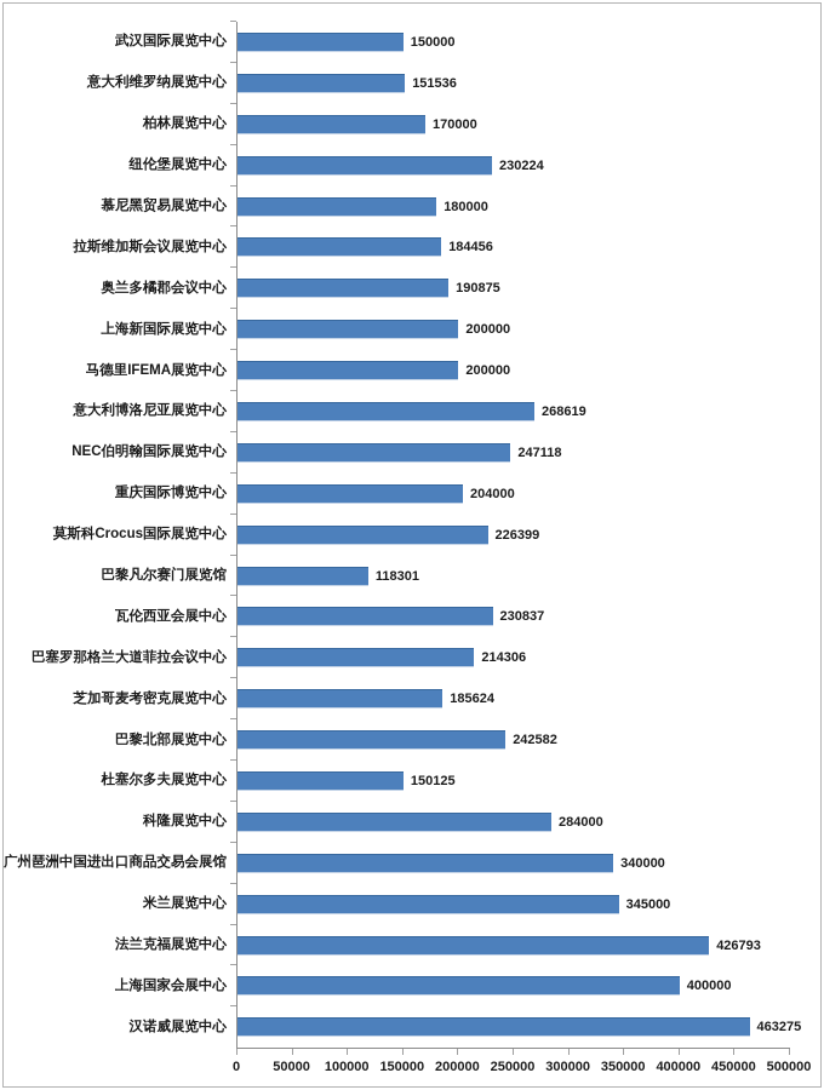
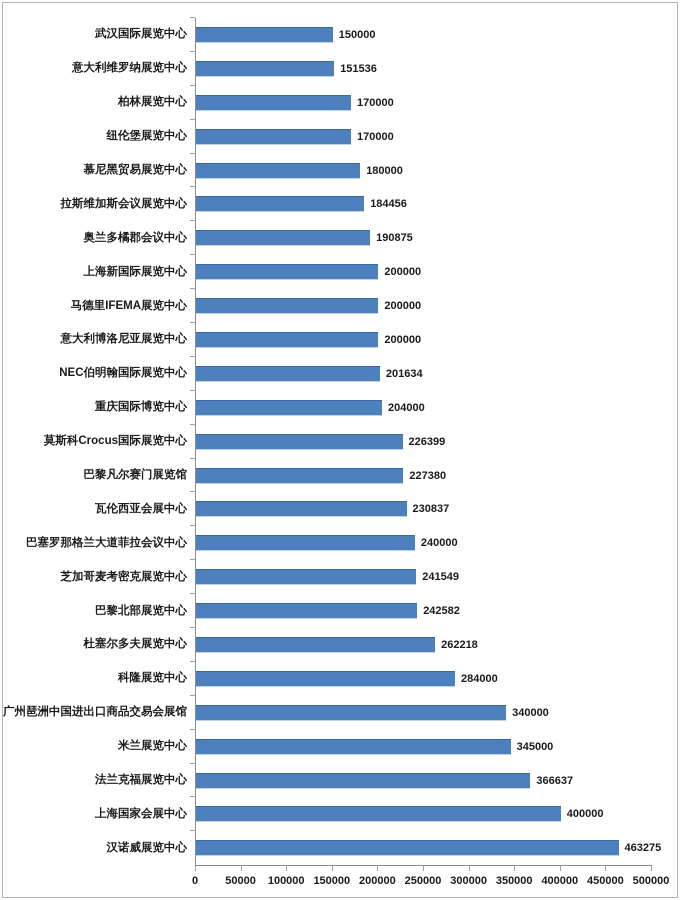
纽伦堡展览中心: 230224 -> 170000
意大利博洛尼亚展览中心: 268619 -> 200000
NEC伯明翰国际展览中心: 247118 -> 201634
巴黎凡尔赛门展览馆: 118301 -> 227380
巴塞罗那格兰大道菲拉会议中心: 214306 -> 240000
芝加哥麦考密克展览中心: 185624 -> 241549
杜塞尔多夫展览中心: 150125 -> 262218
法兰克福展览中心: 426793 -> 366637
